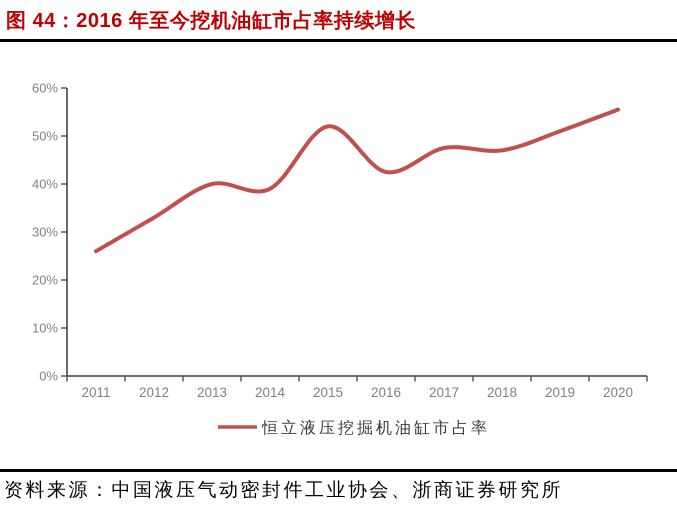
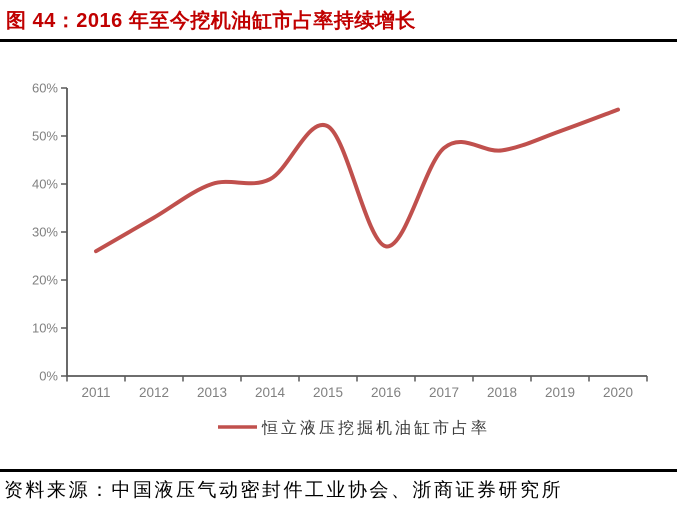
2014: 39% -> 41%
2016: 42% -> 27%
